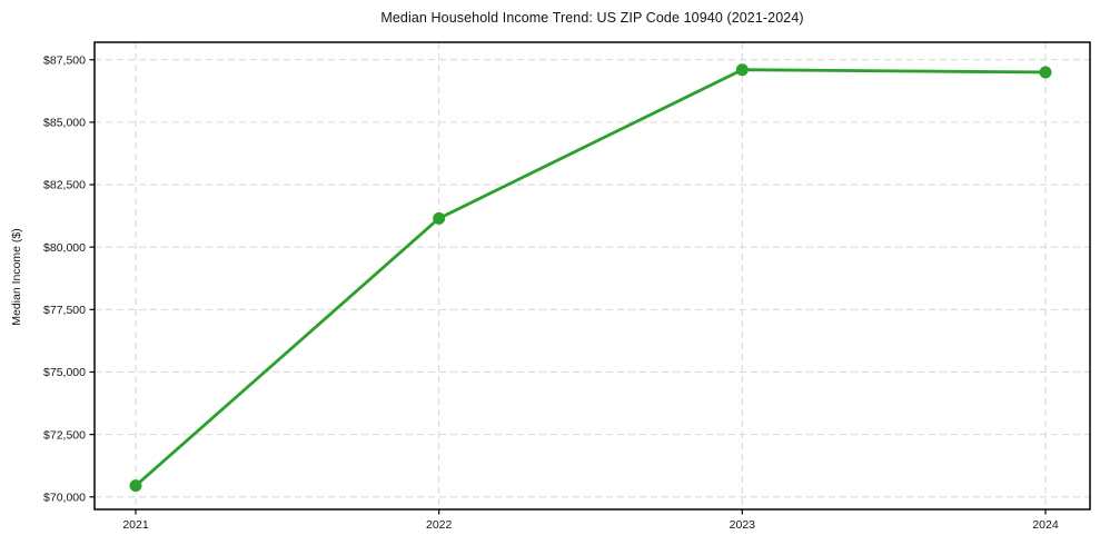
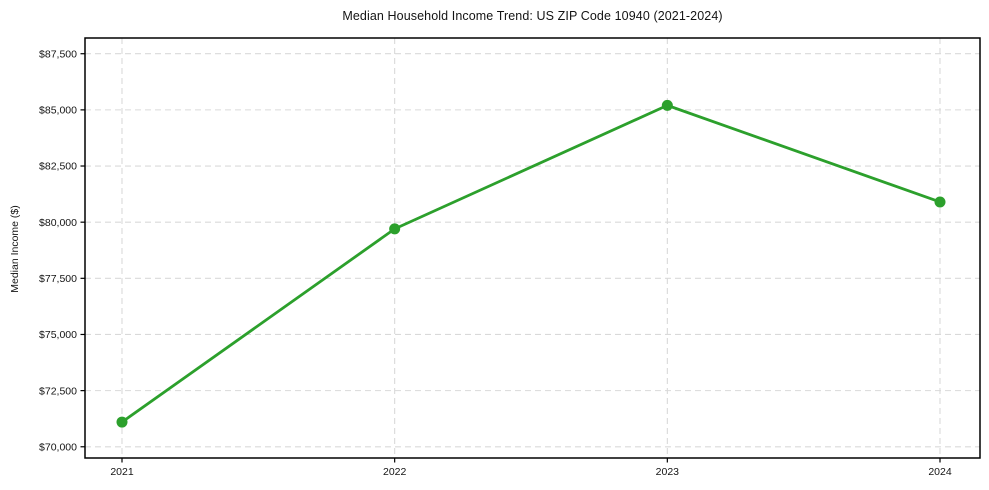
2021: $70400 -> $71100
2022: $81200 -> $79700
2023: $87100 -> $85200
2024: $87000 -> $80900
